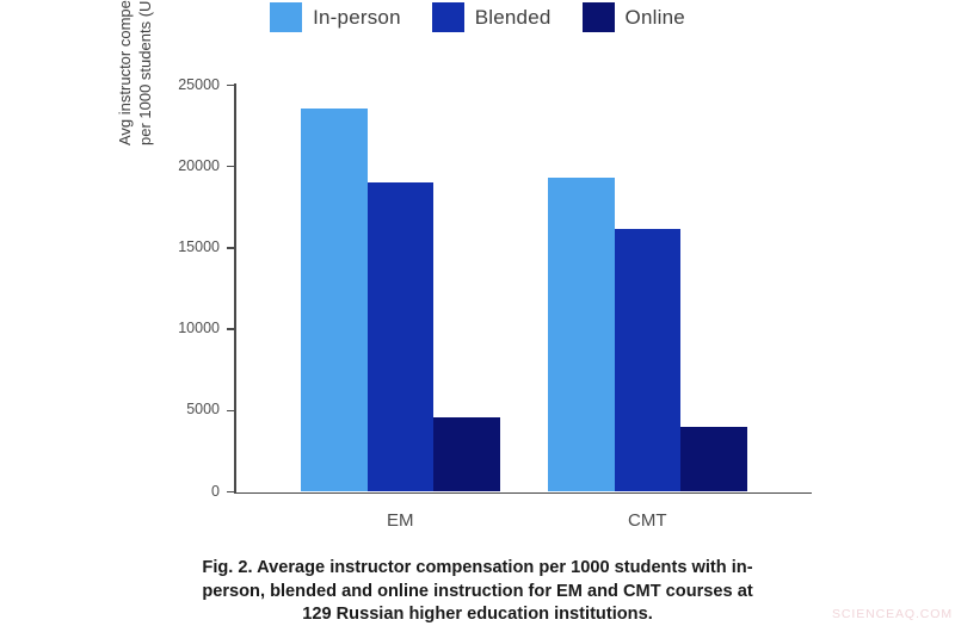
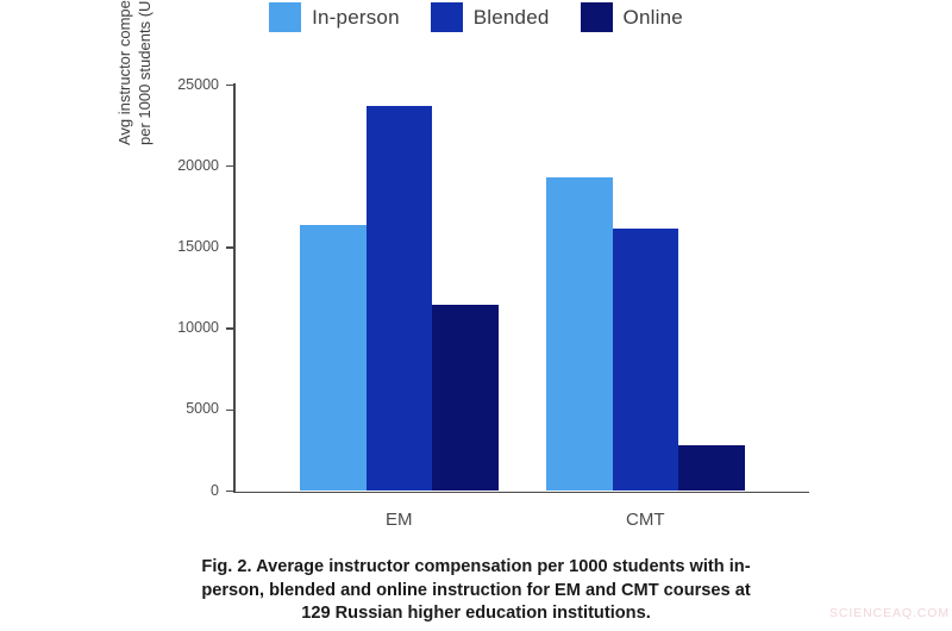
In-person/EM: 23600 -> 16400
Blended/EM: 19000 -> 23700
Online/EM: 4600 -> 11500
Online/CMT: 4000 -> 2800
